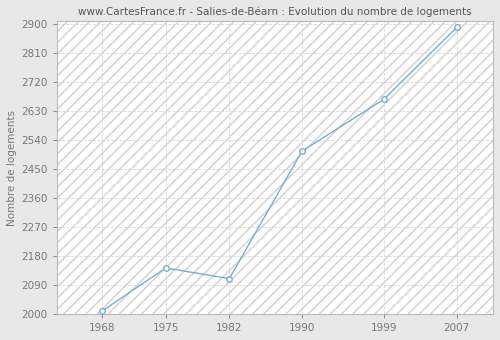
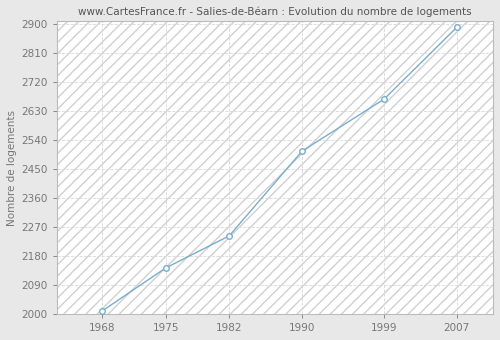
1982: 2110 -> 2243
